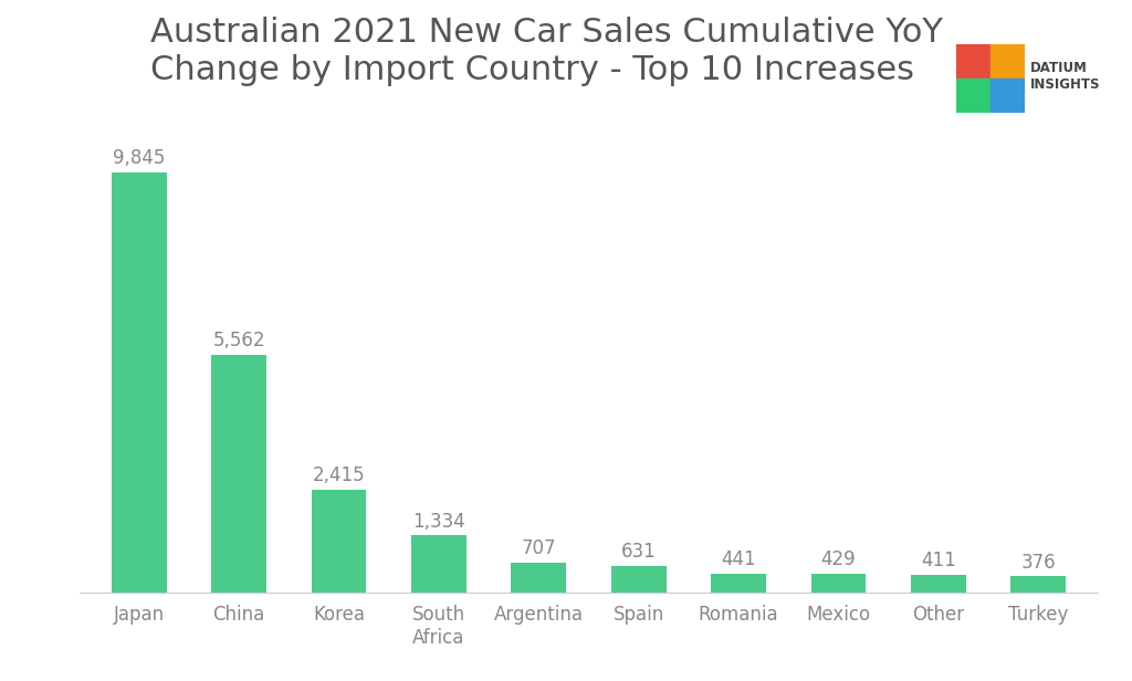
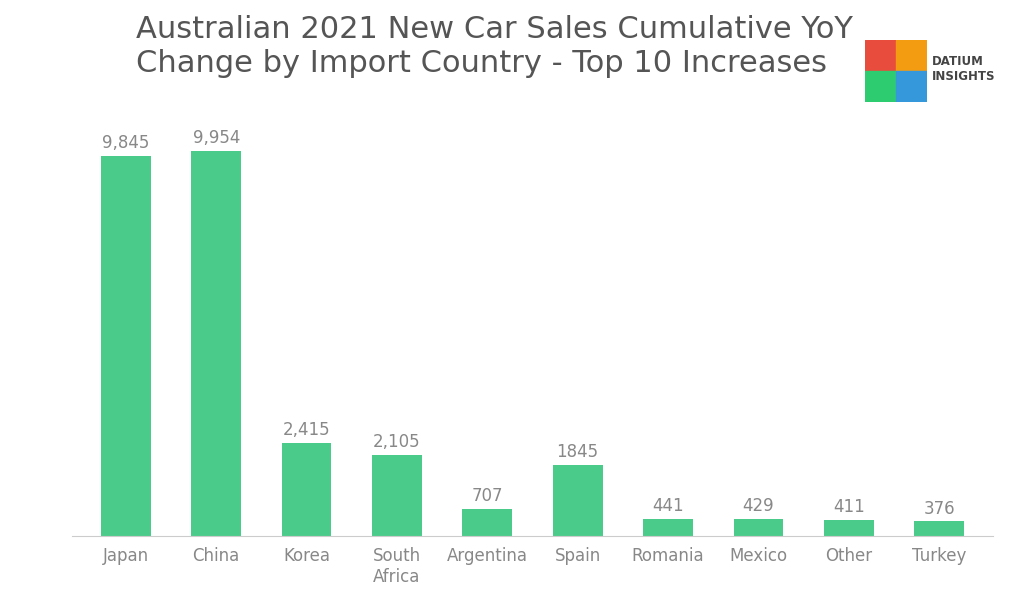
China: 5,562 -> 9,954
South Africa: 1,334 -> 2,105
Spain: 631 -> 1845
